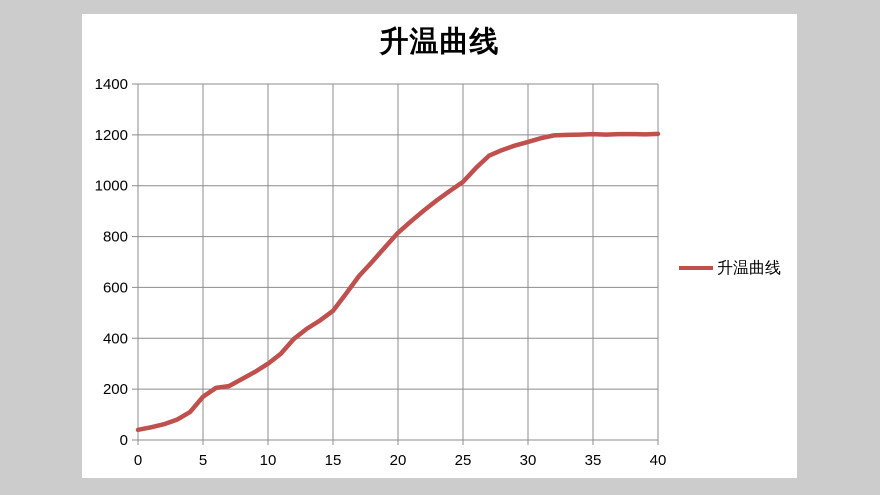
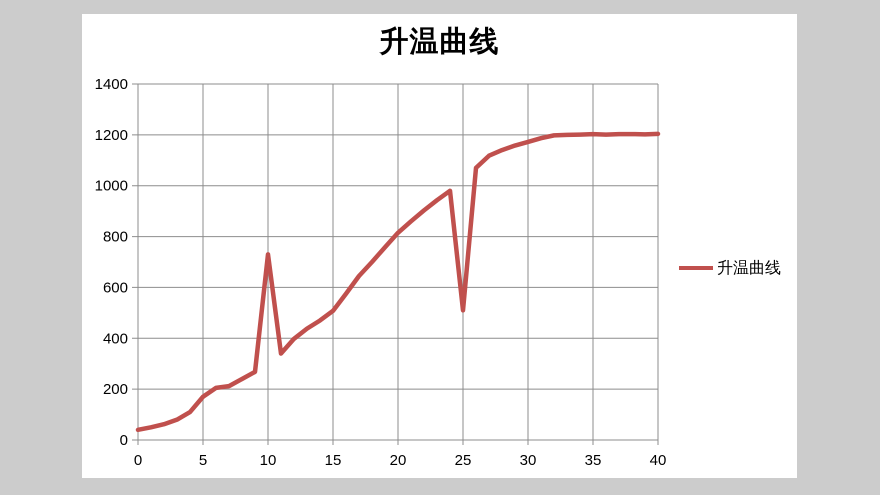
10: 300 -> 730
25: 1020 -> 510
